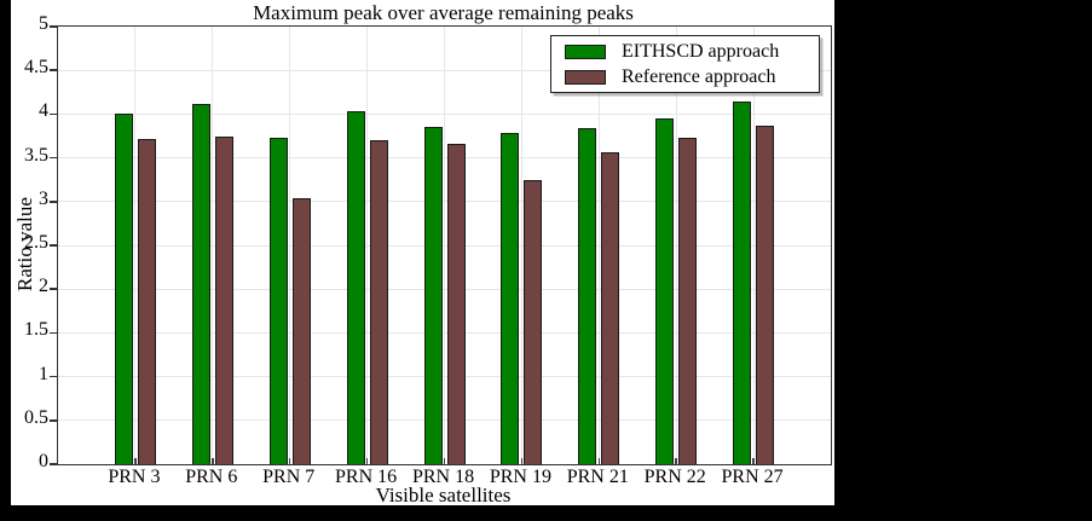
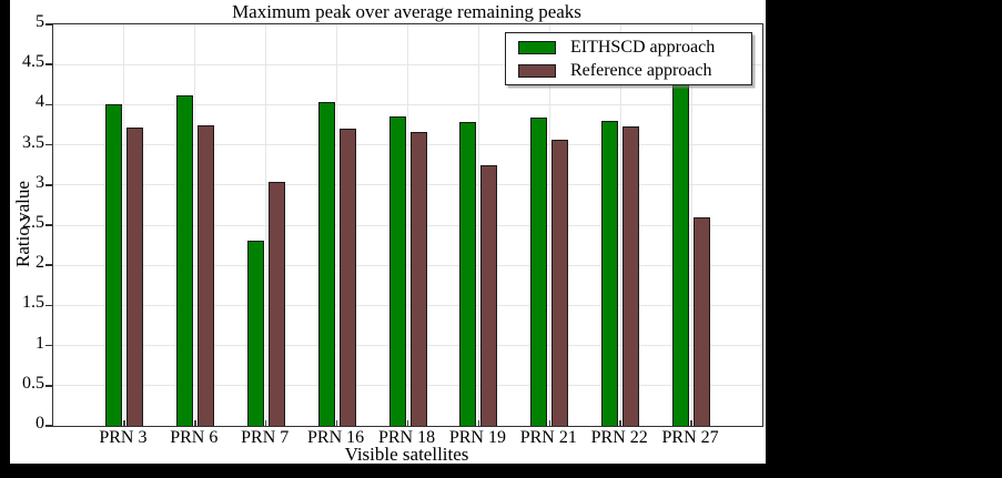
EITHSCD approach/PRN 7: 3.7 -> 2.3
EITHSCD approach/PRN 22: 4.0 -> 3.8
EITHSCD approach/PRN 27: 4.1 -> 4.3
Reference approach/PRN 27: 3.9 -> 2.6
